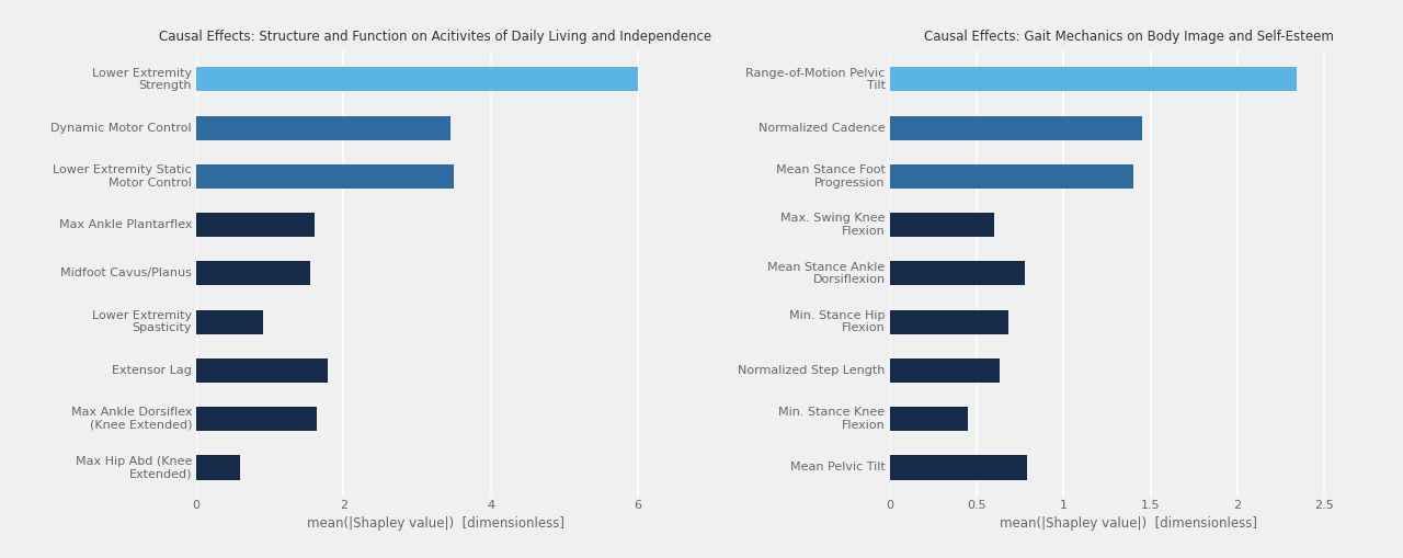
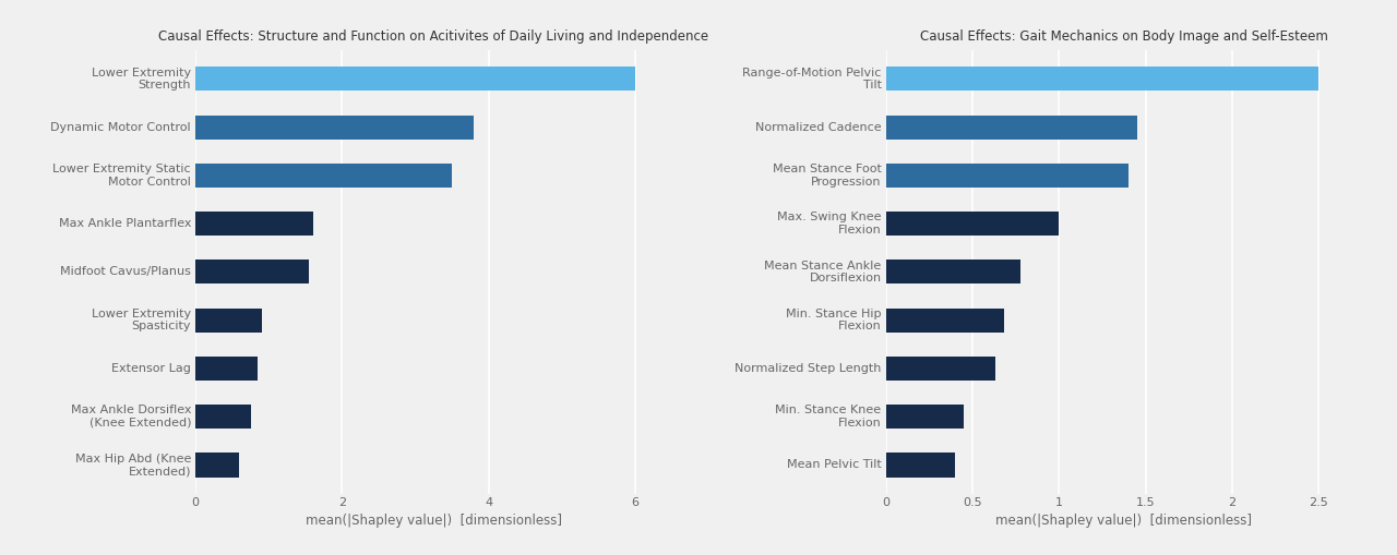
Dynamic Motor Control: 3.46 -> 3.80
Extensor Lag: 1.78 -> 0.85
Max Ankle Dorsiflex (Knee Extended): 1.64 -> 0.75
Causal Effects: Gait Mechanics on Body Image and Self-Esteem/Range-of-Motion Pelvic Tilt: 2.34 -> 2.50
Causal Effects: Gait Mechanics on Body Image and Self-Esteem/Max. Swing Knee Flexion: 0.60 -> 1.00
Causal Effects: Gait Mechanics on Body Image and Self-Esteem/Mean Pelvic Tilt: 0.79 -> 0.40
